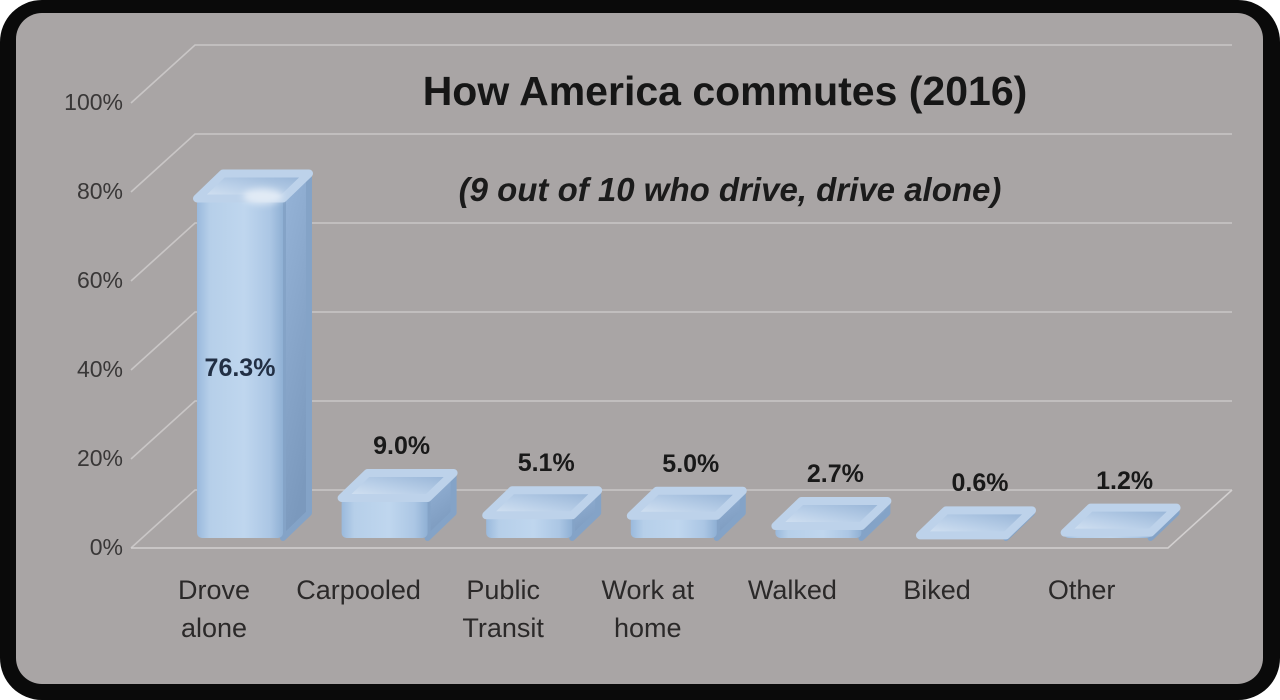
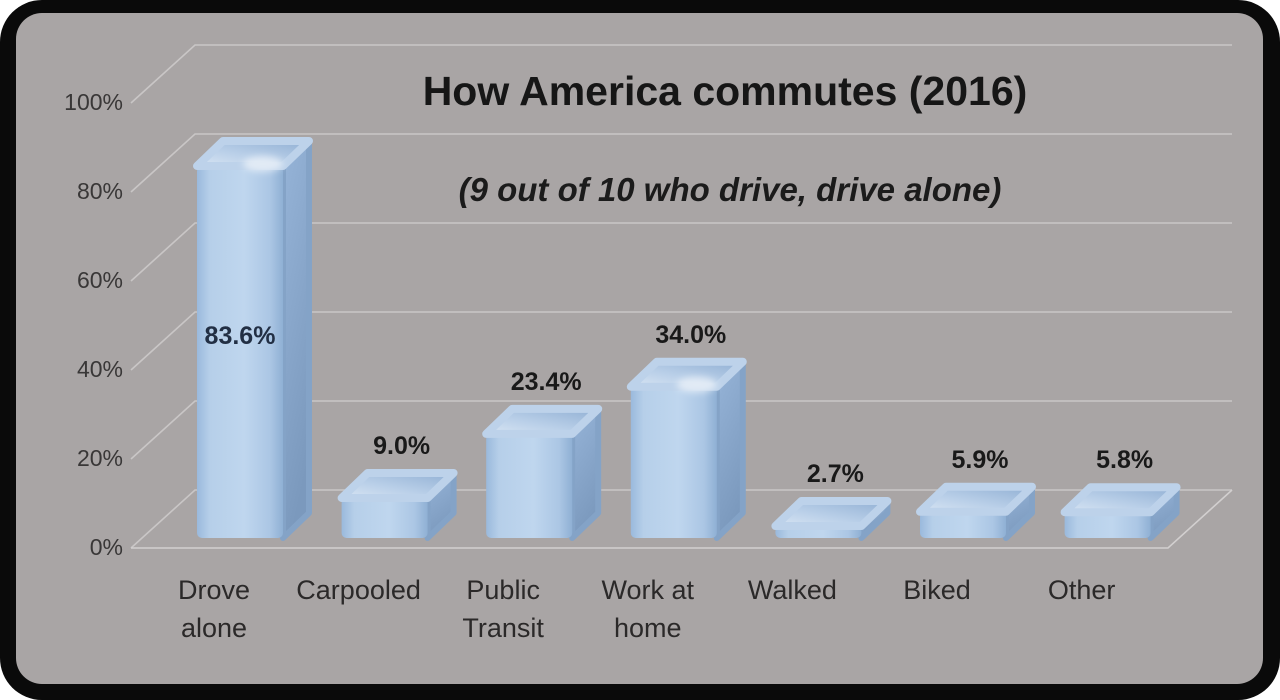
Drove alone: 76.3% -> 83.6%
Public Transit: 5.1% -> 23.4%
Work at home: 5.0% -> 34.0%
Biked: 0.6% -> 5.9%
Other: 1.2% -> 5.8%
